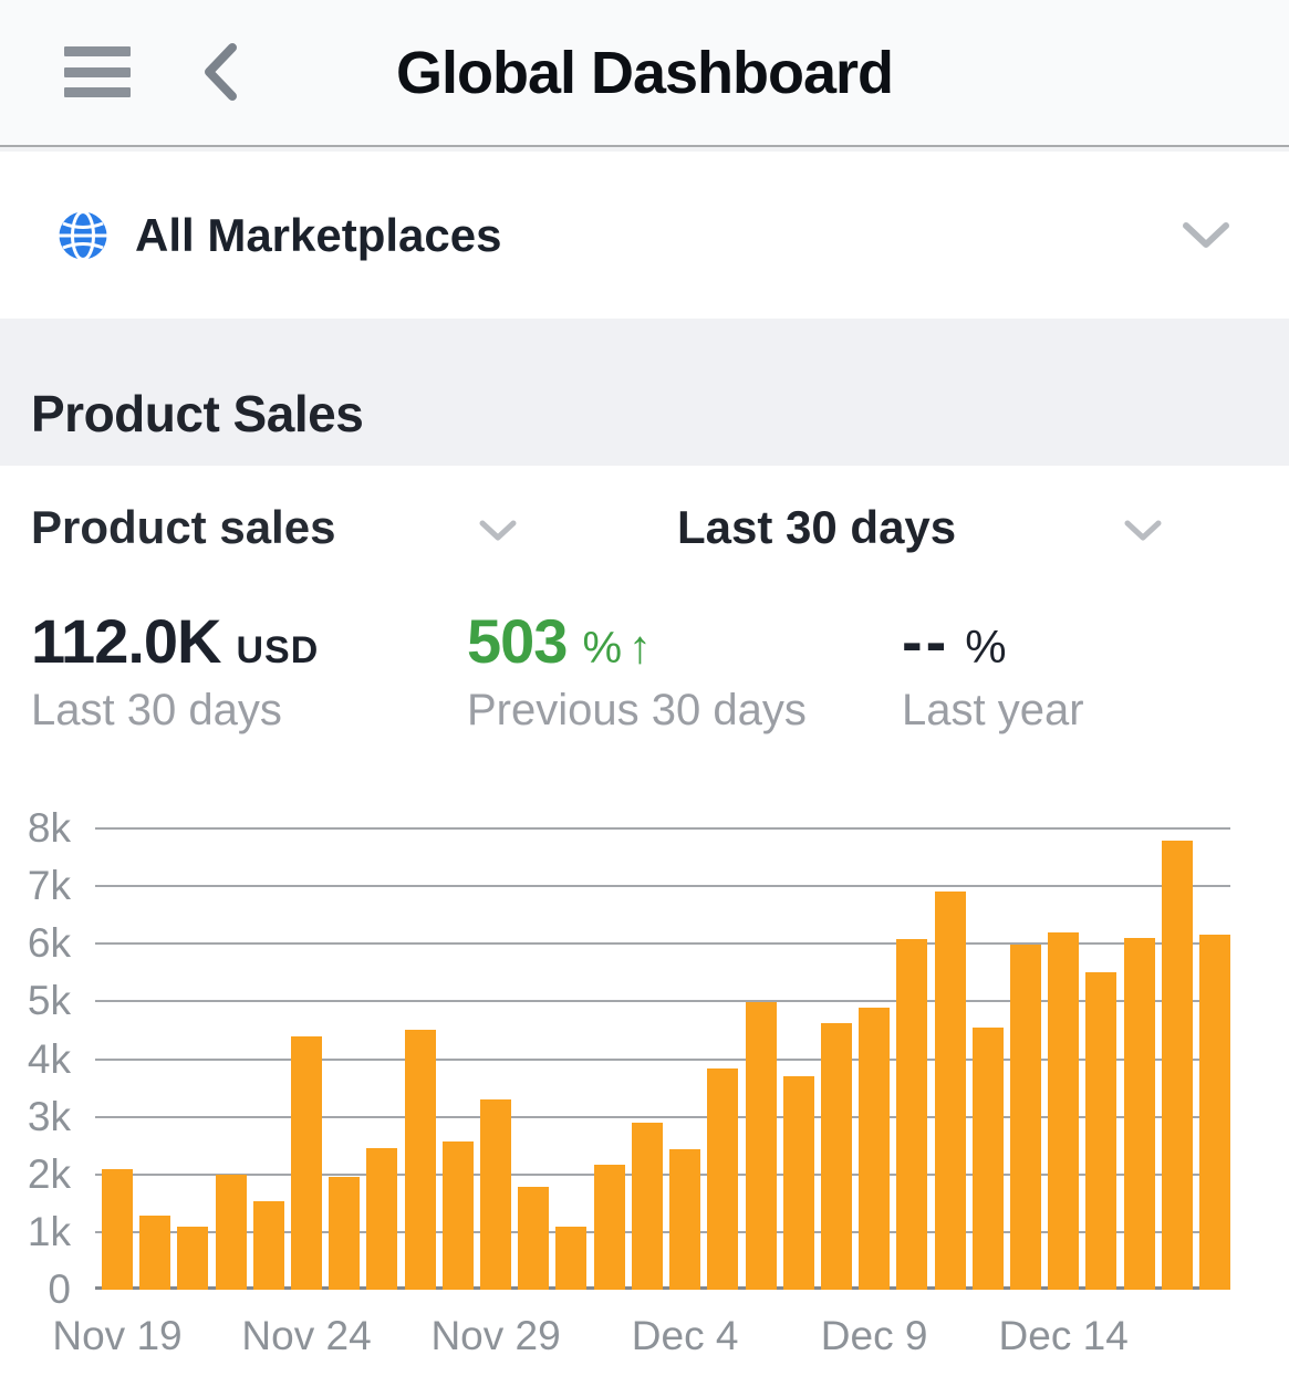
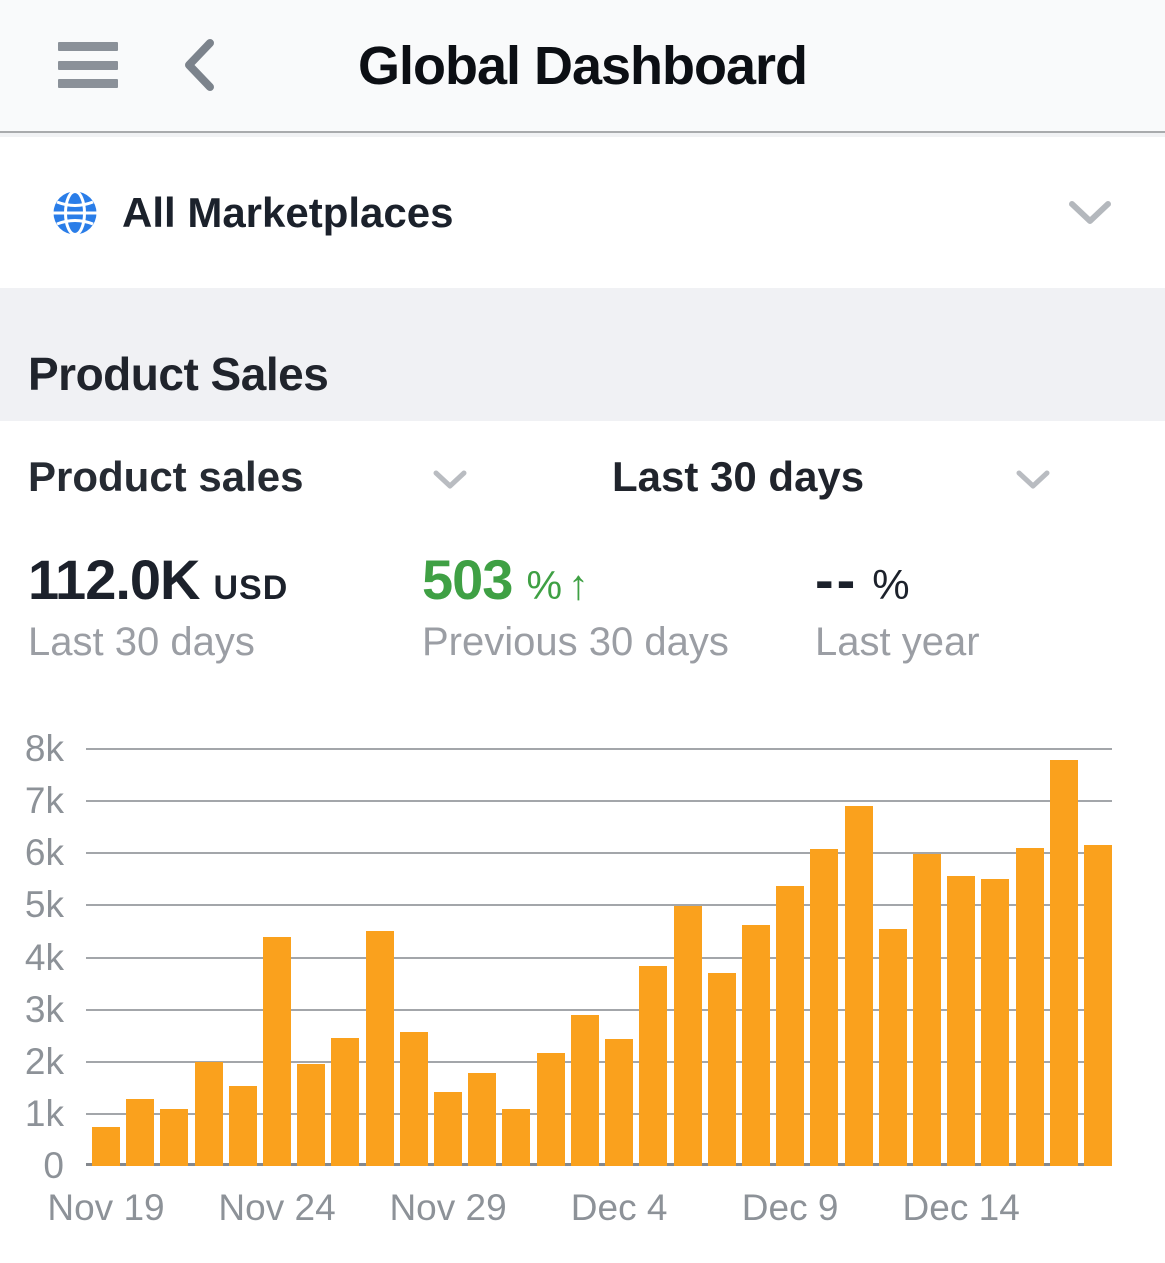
Nov 19: 2.1k -> 0.8k
Nov 29: 3.3k -> 1.4k
Dec 9: 4.9k -> 5.4k
Dec 14: 6.2k -> 5.6k
